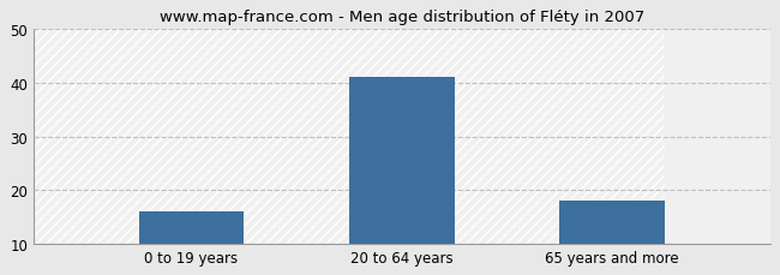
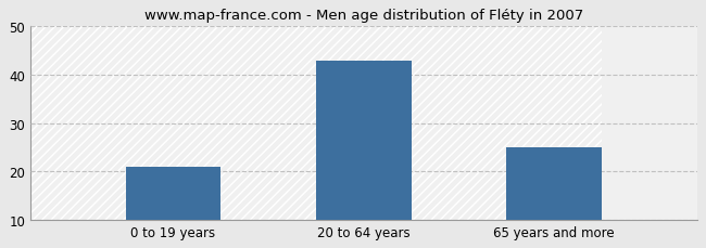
0 to 19 years: 16 -> 21
20 to 64 years: 41 -> 43
65 years and more: 18 -> 25
